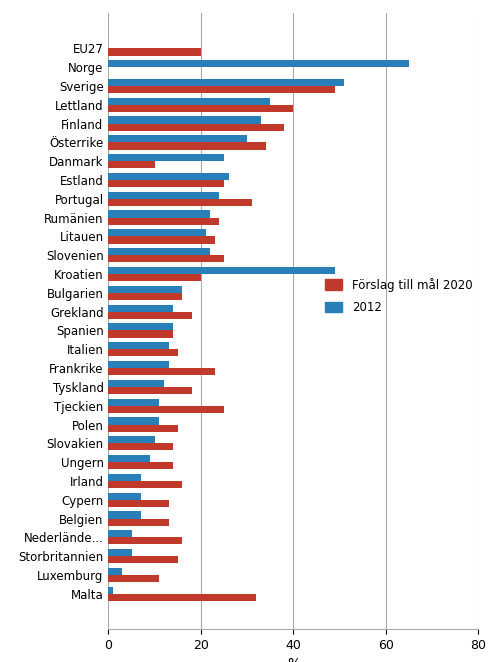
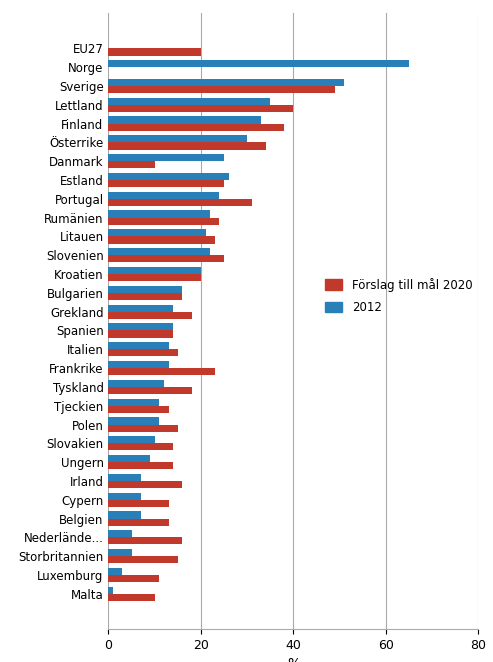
2012/Kroatien: 49 -> 20
Förslag till mål 2020/Tjeckien: 25 -> 13
Förslag till mål 2020/Malta: 32 -> 10
